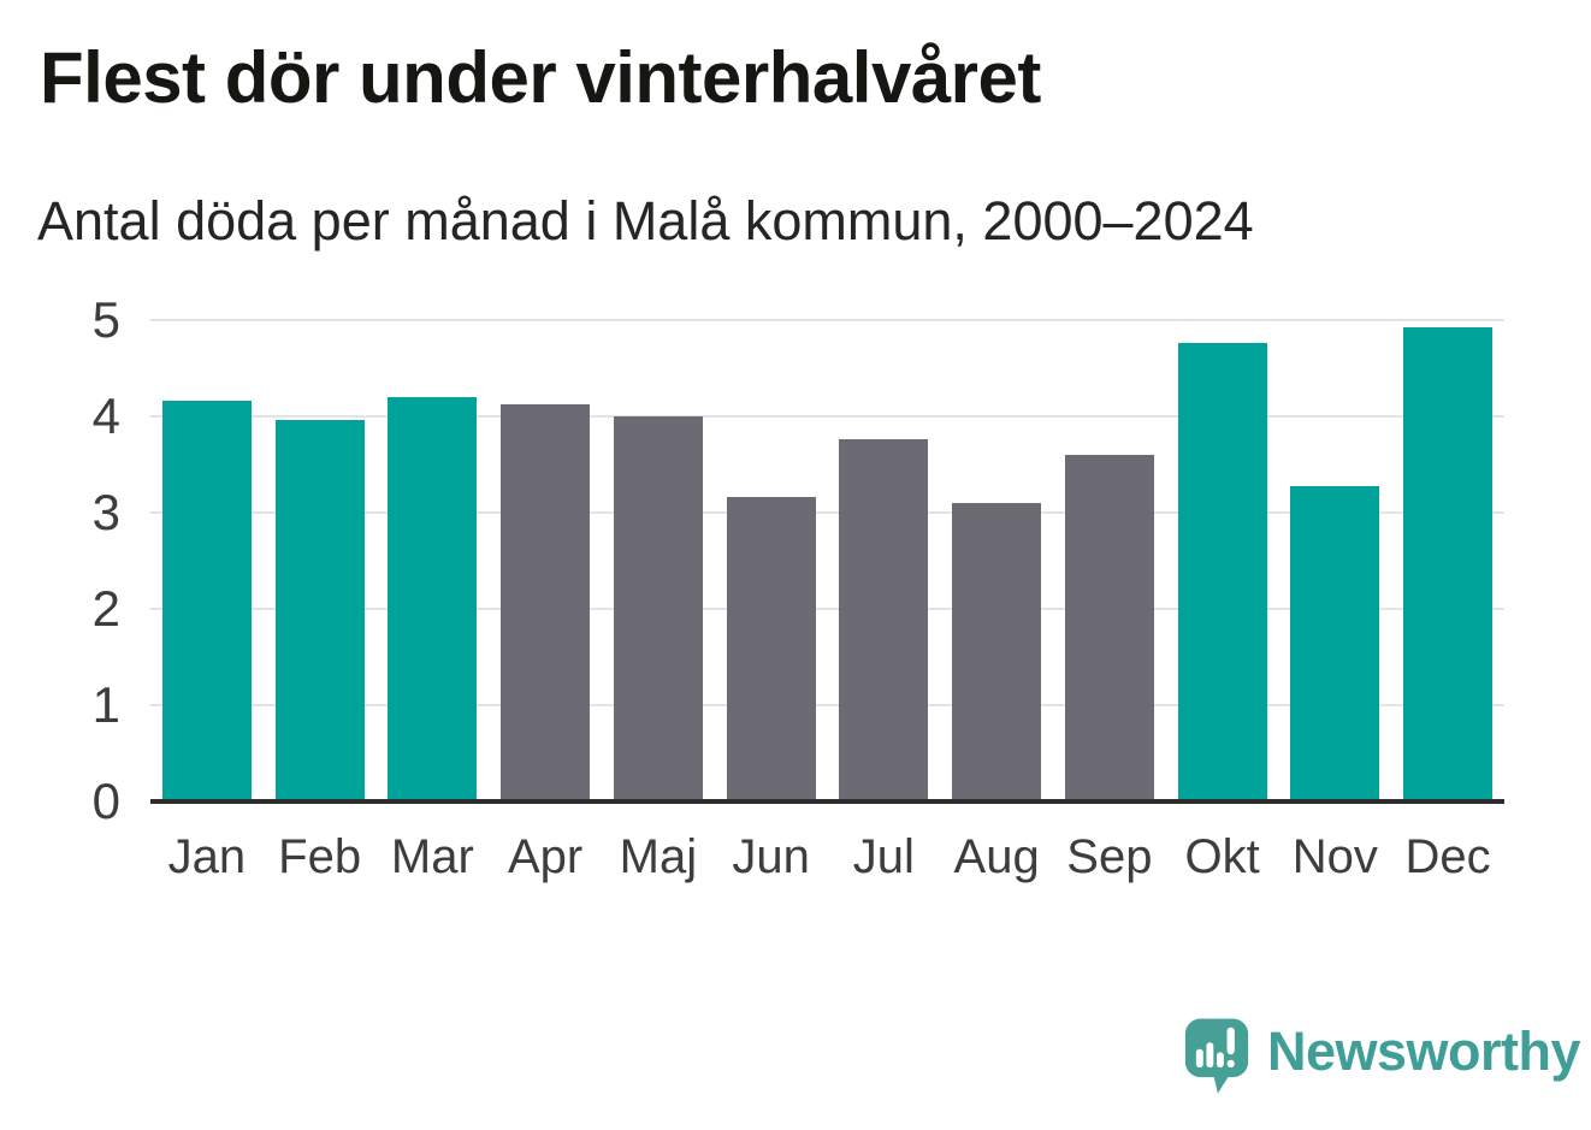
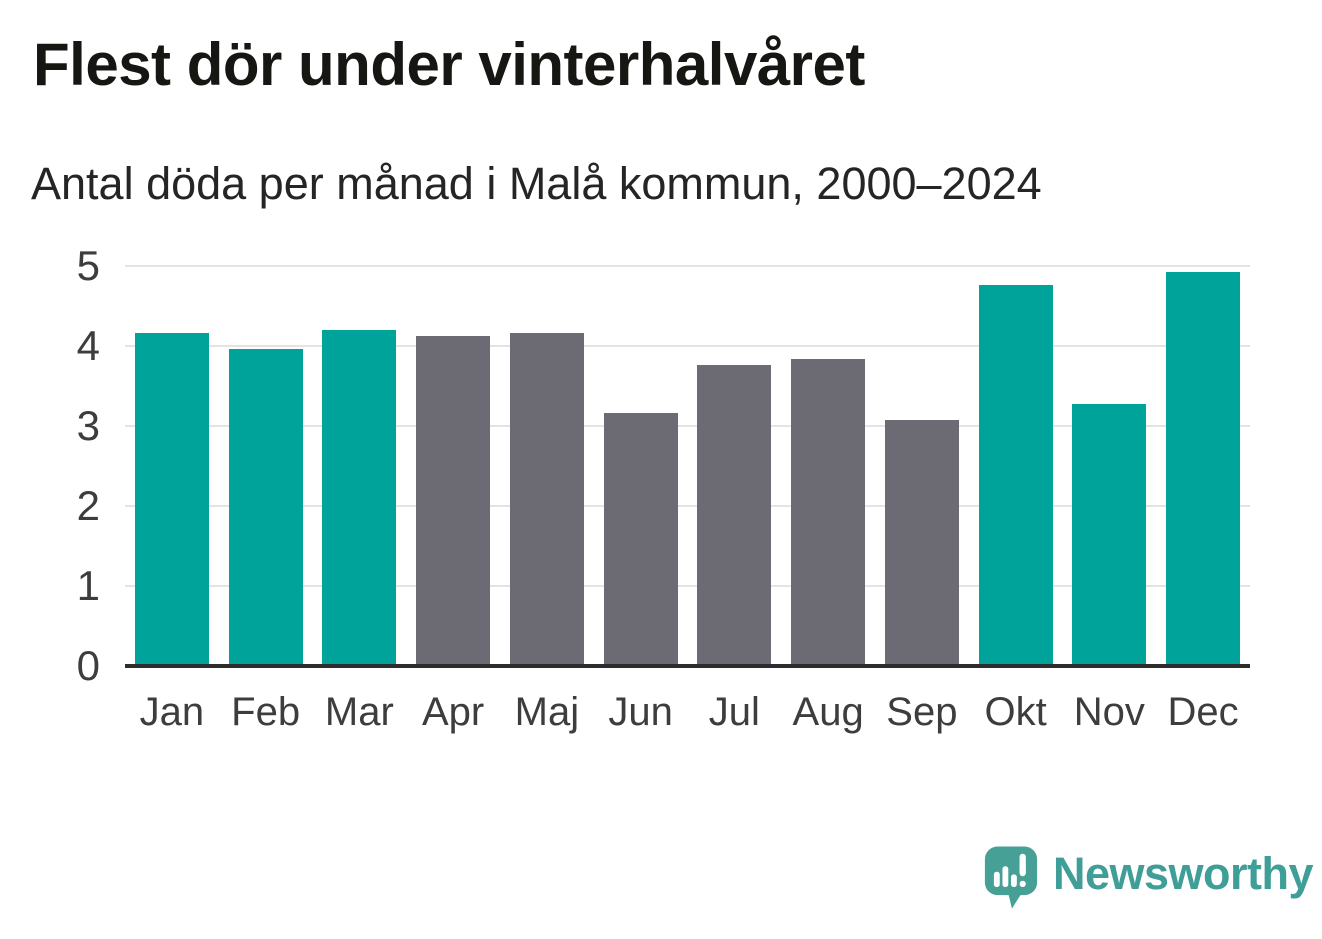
Maj: 4.0 -> 4.2
Aug: 3.1 -> 3.8
Sep: 3.6 -> 3.1
